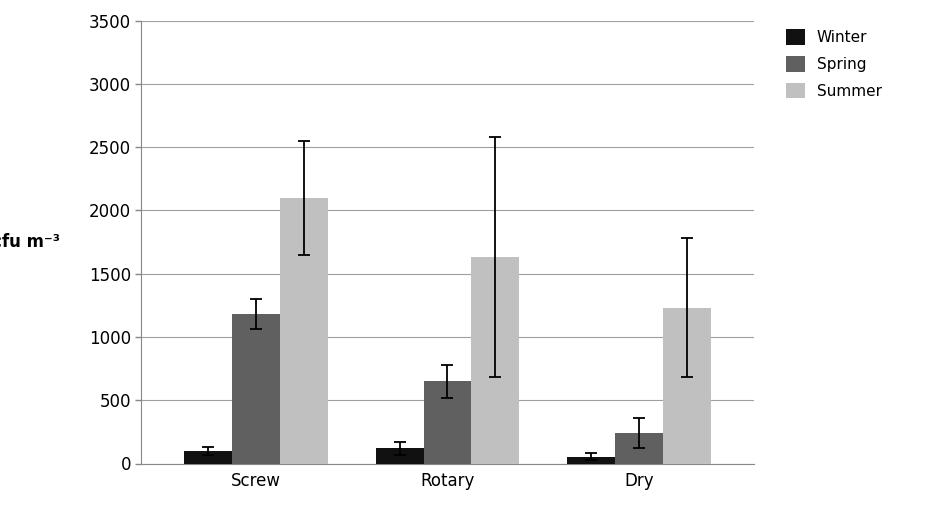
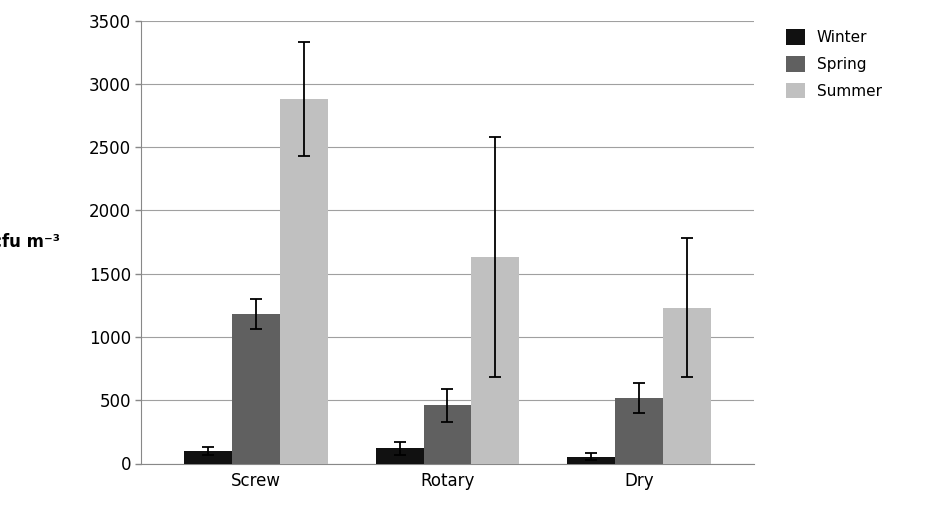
Summer/Screw: 2100 -> 2880
Spring/Rotary: 650 -> 460
Spring/Dry: 240 -> 520
